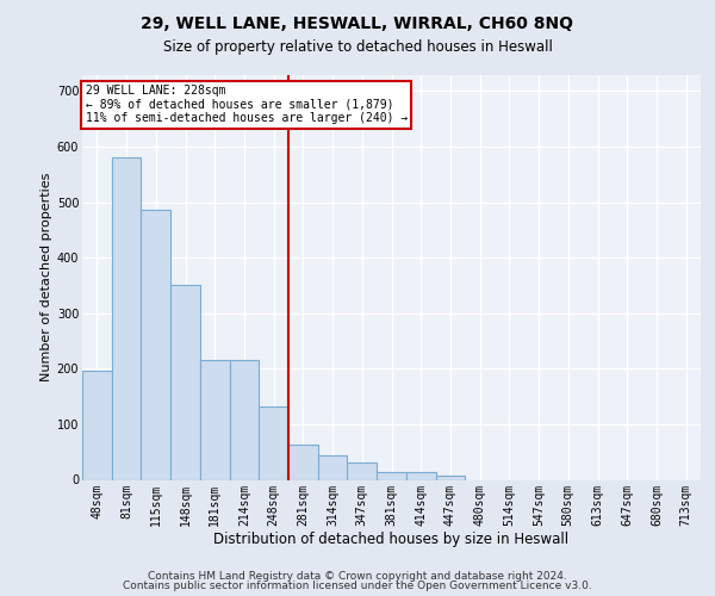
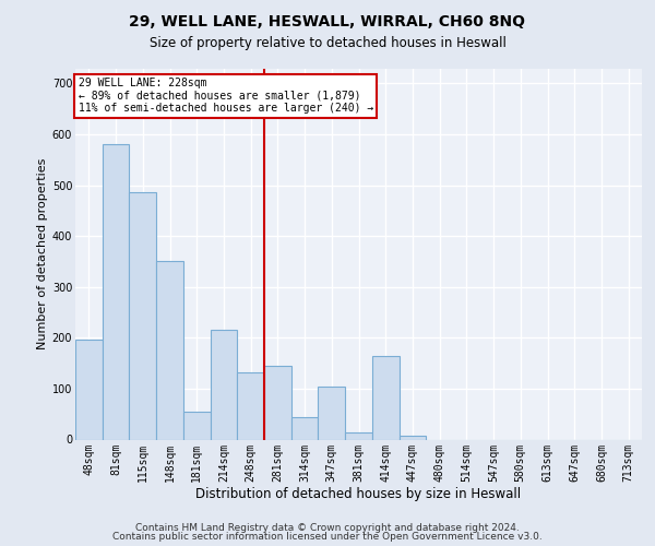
181sqm: 216 -> 55
281sqm: 63 -> 145
347sqm: 32 -> 105
414sqm: 15 -> 165
